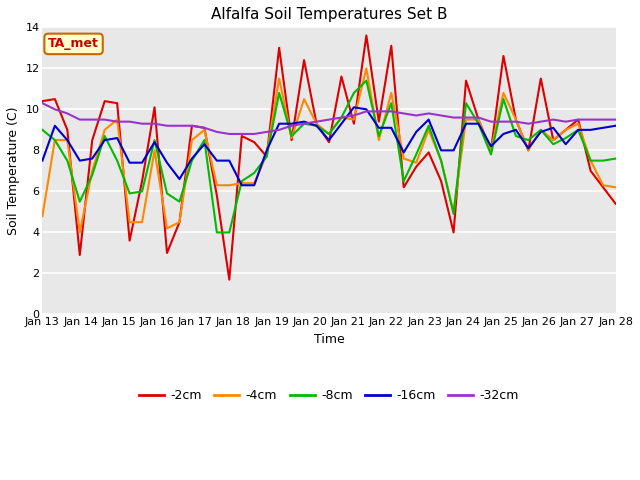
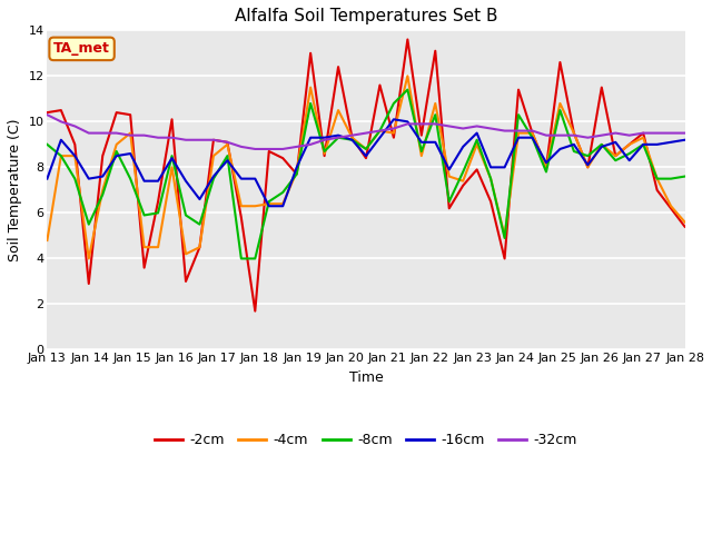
-4cm/Jan 28: 6.2 -> 5.6
